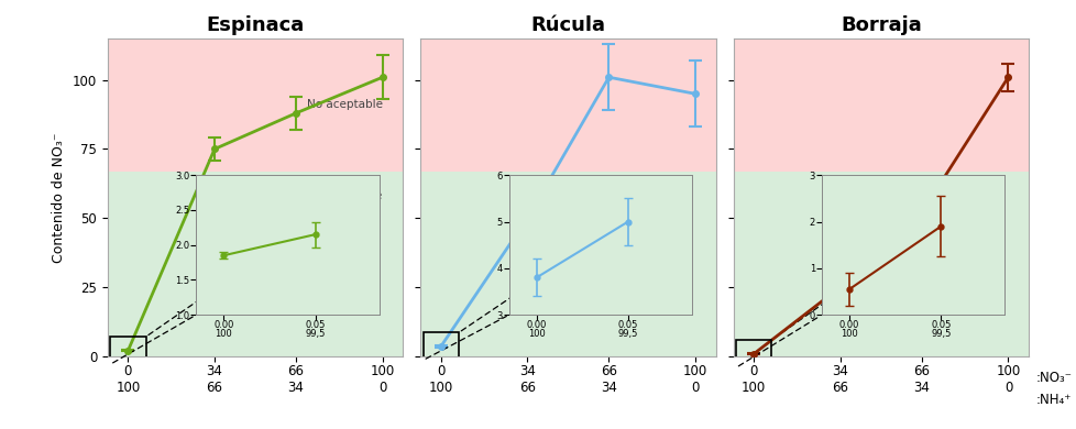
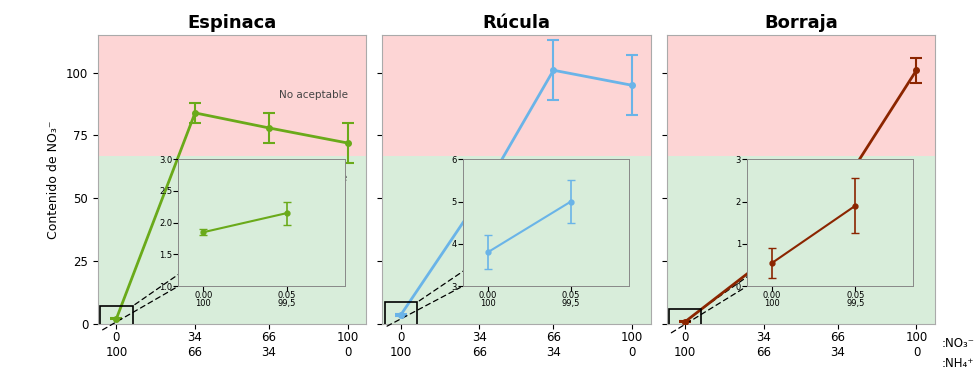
Espinaca/34 66: 75 -> 84
Espinaca/66 34: 88 -> 78
Espinaca/100 0: 101 -> 72
